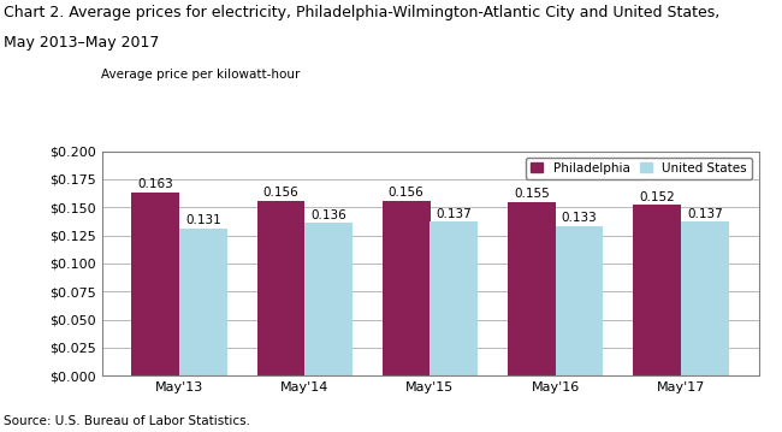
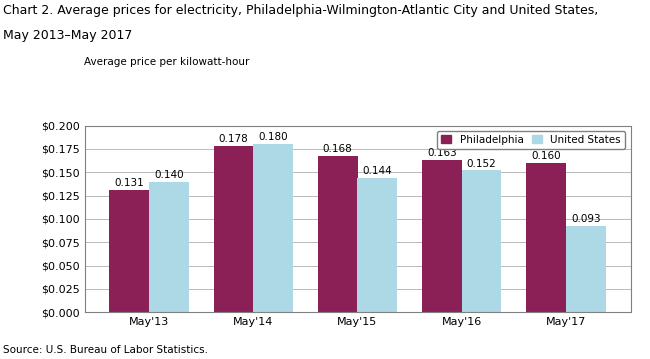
Philadelphia/May'13: 0.163 -> 0.131
United States/May'13: 0.131 -> 0.140
Philadelphia/May'14: 0.156 -> 0.178
United States/May'14: 0.136 -> 0.180
Philadelphia/May'15: 0.156 -> 0.168
United States/May'15: 0.137 -> 0.144
Philadelphia/May'16: 0.155 -> 0.163
United States/May'16: 0.133 -> 0.152
Philadelphia/May'17: 0.152 -> 0.160
United States/May'17: 0.137 -> 0.093
